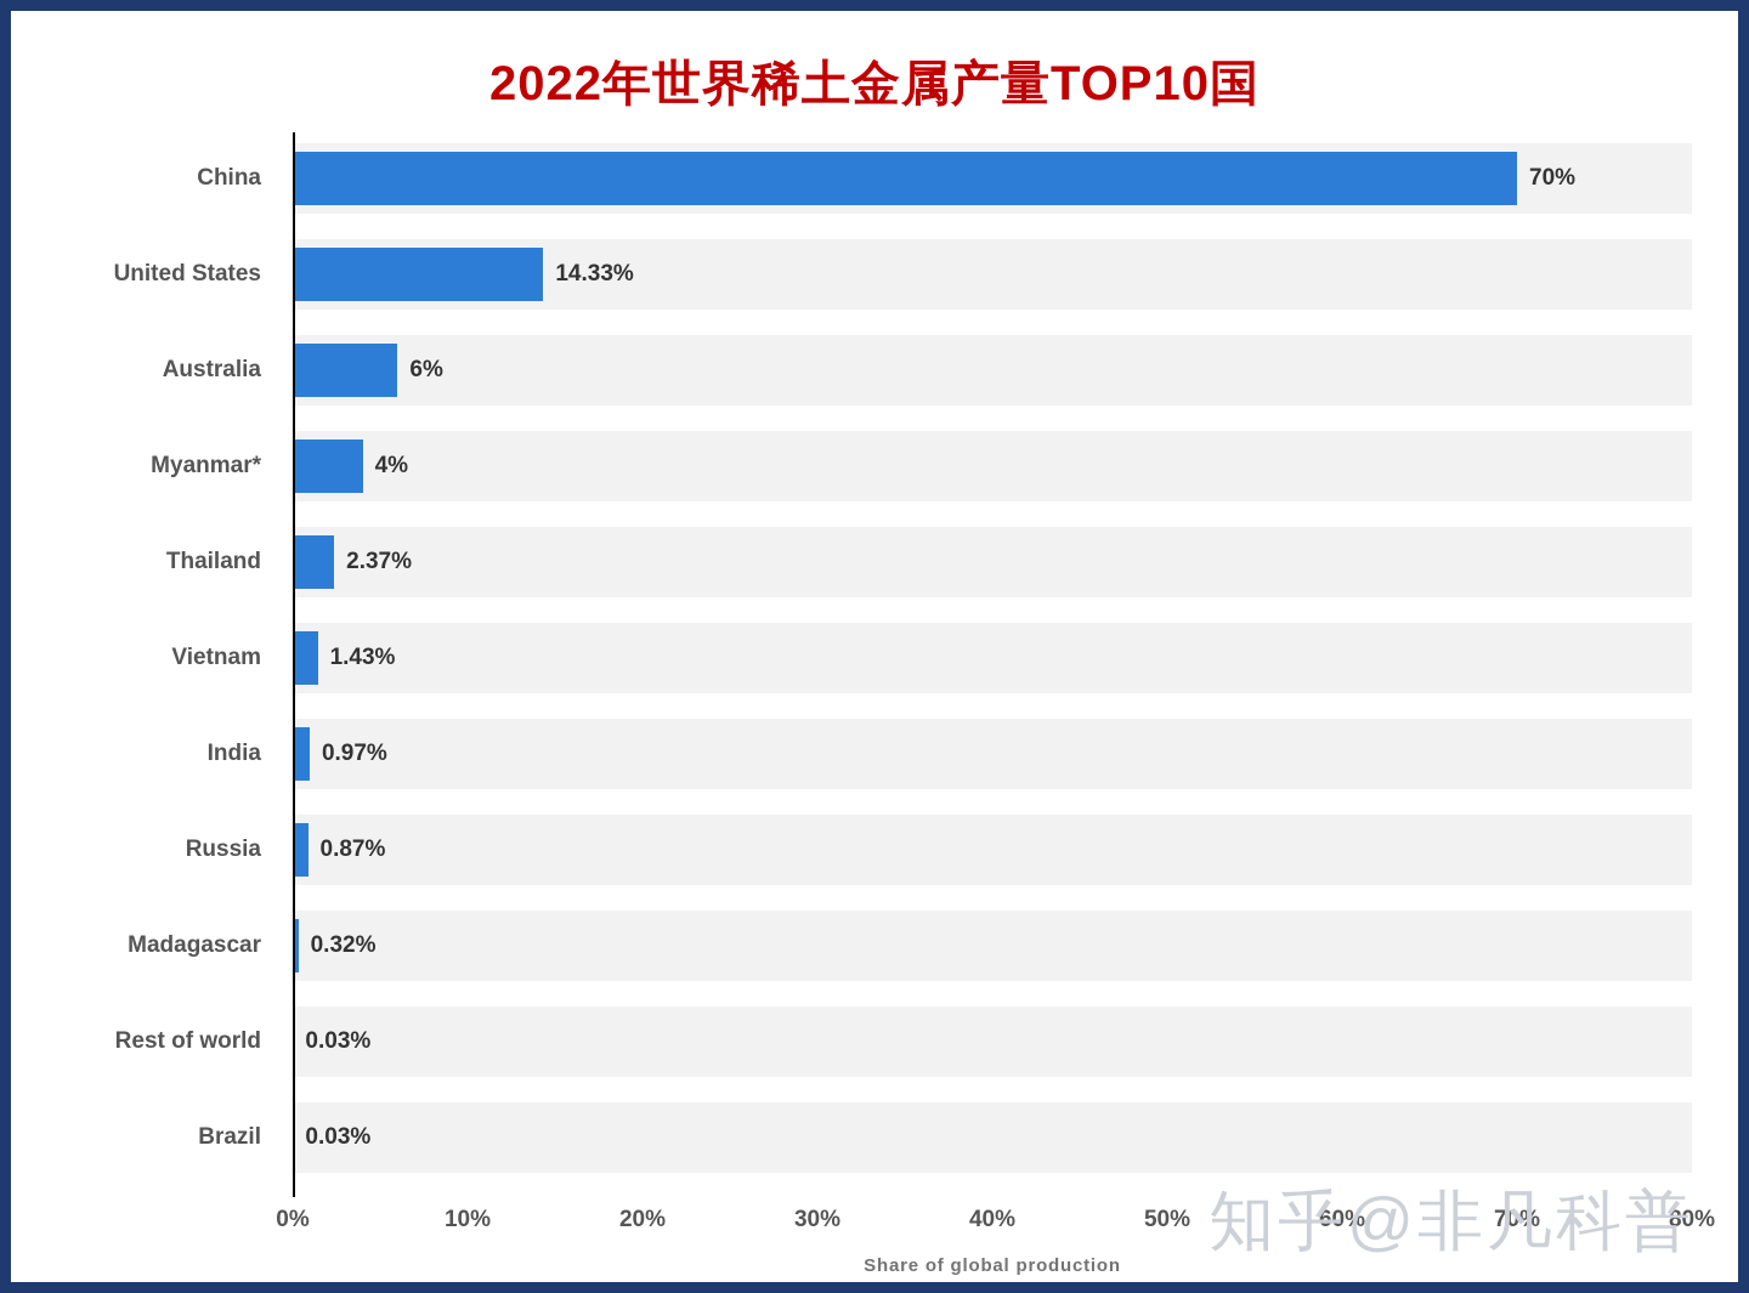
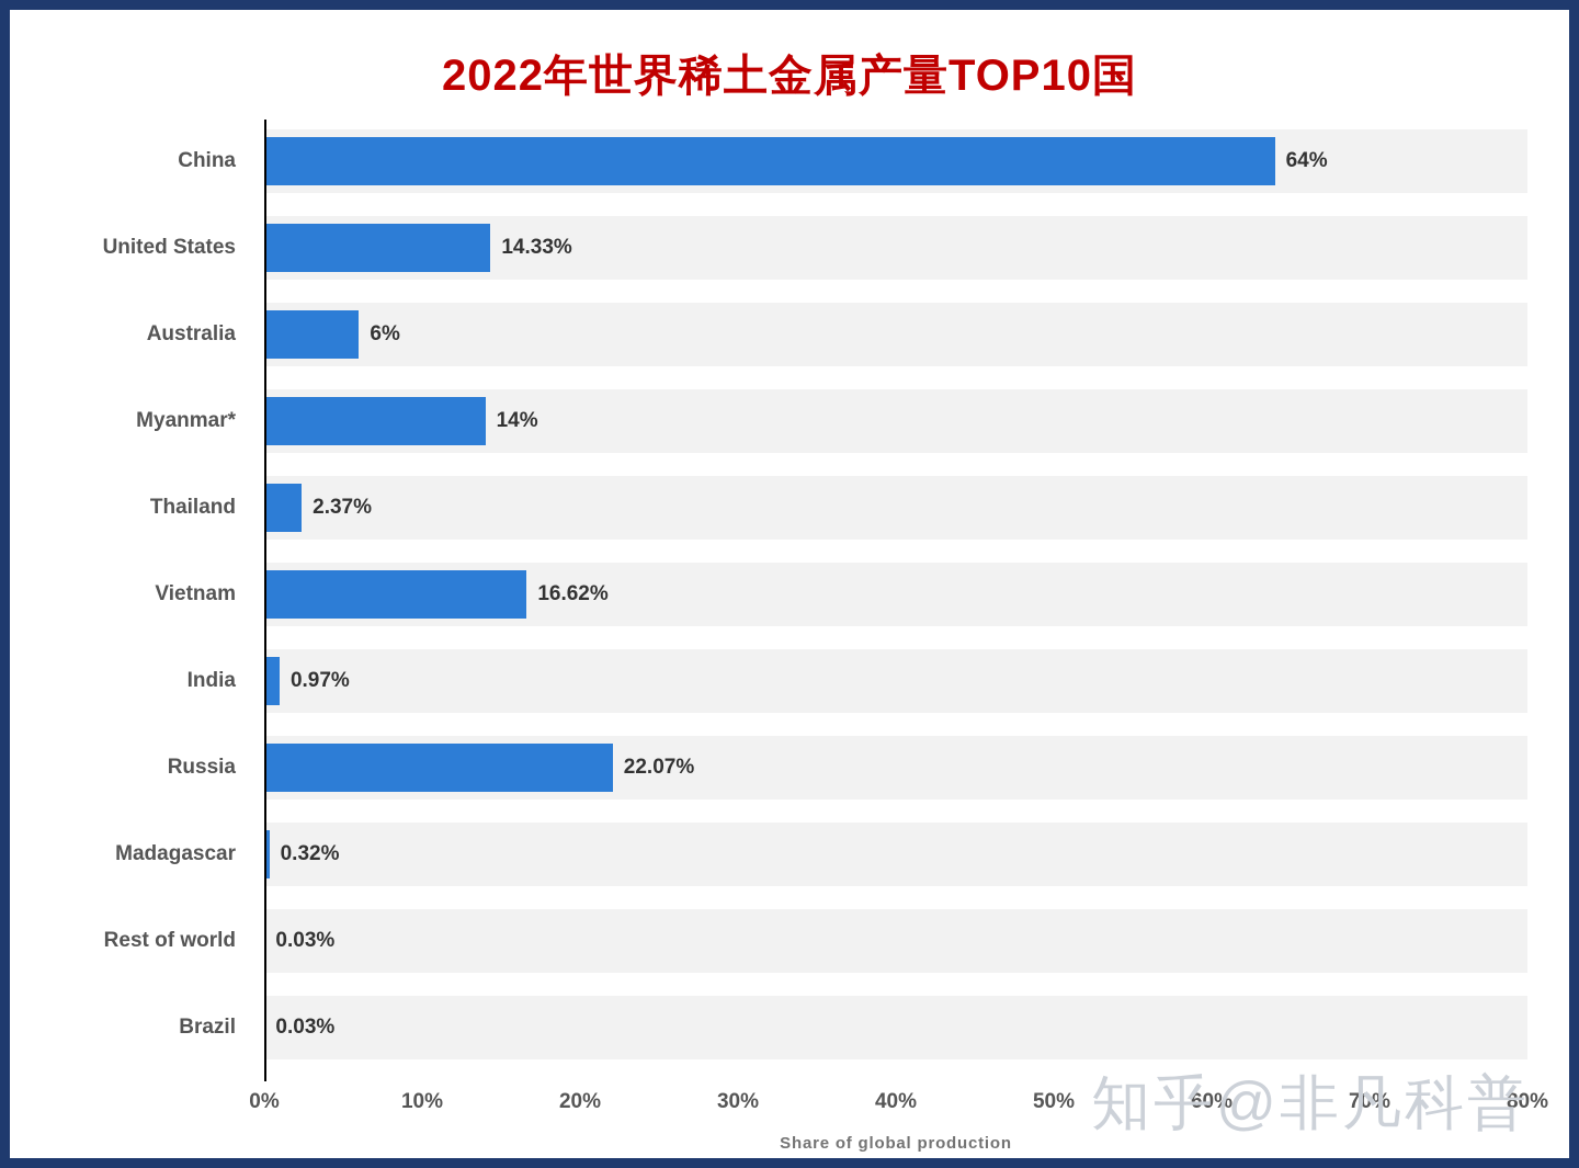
China: 70% -> 64%
Myanmar*: 4% -> 14%
Vietnam: 1.43% -> 16.62%
Russia: 0.87% -> 22.07%
